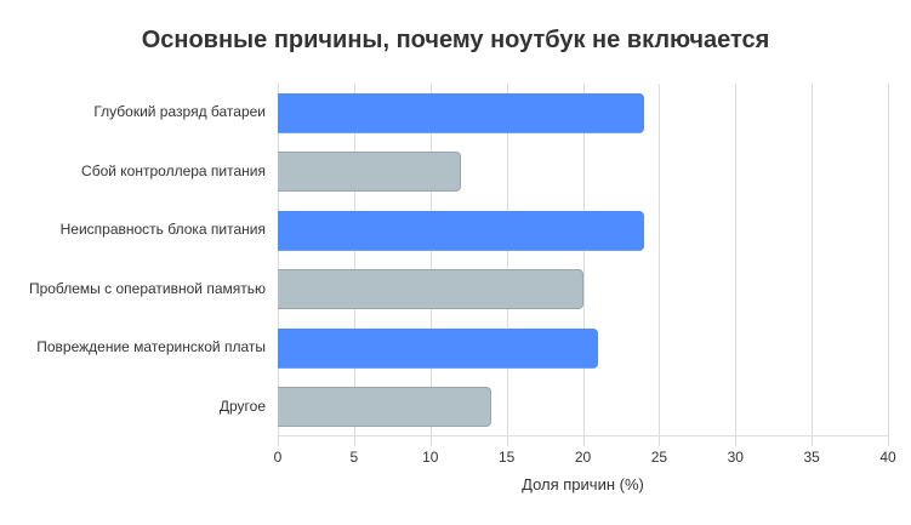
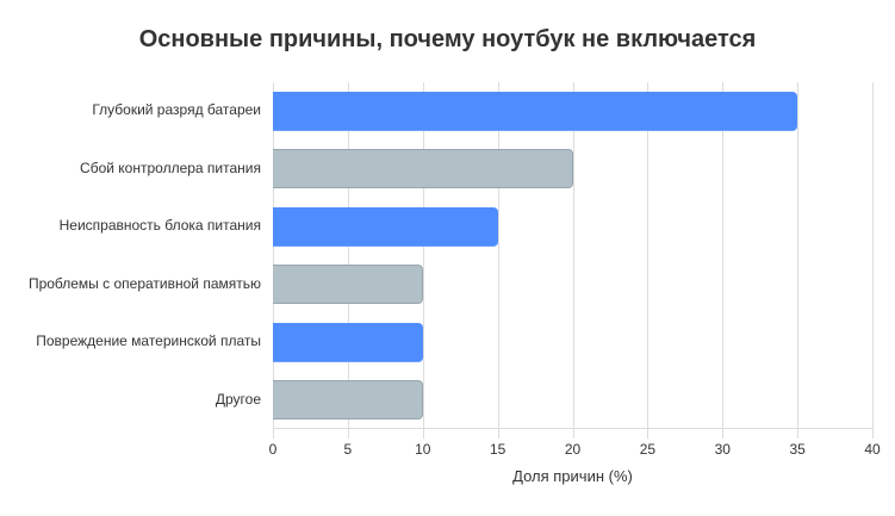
Глубокий разряд батареи: 24 -> 35
Сбой контроллера питания: 12 -> 20
Неисправность блока питания: 24 -> 15
Проблемы с оперативной памятью: 20 -> 10
Повреждение материнской платы: 21 -> 10
Другое: 14 -> 10
